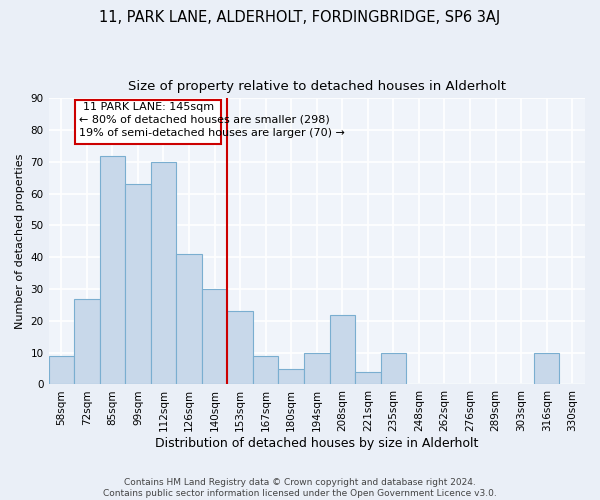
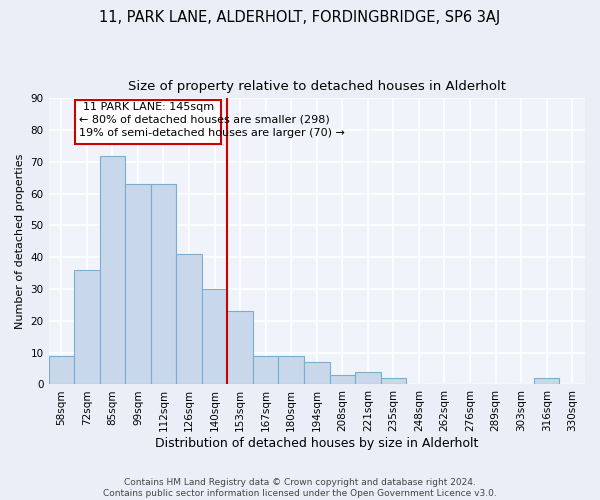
72sqm: 27 -> 36
112sqm: 70 -> 63
180sqm: 5 -> 9
194sqm: 10 -> 7
208sqm: 22 -> 3
235sqm: 10 -> 2
316sqm: 10 -> 2
